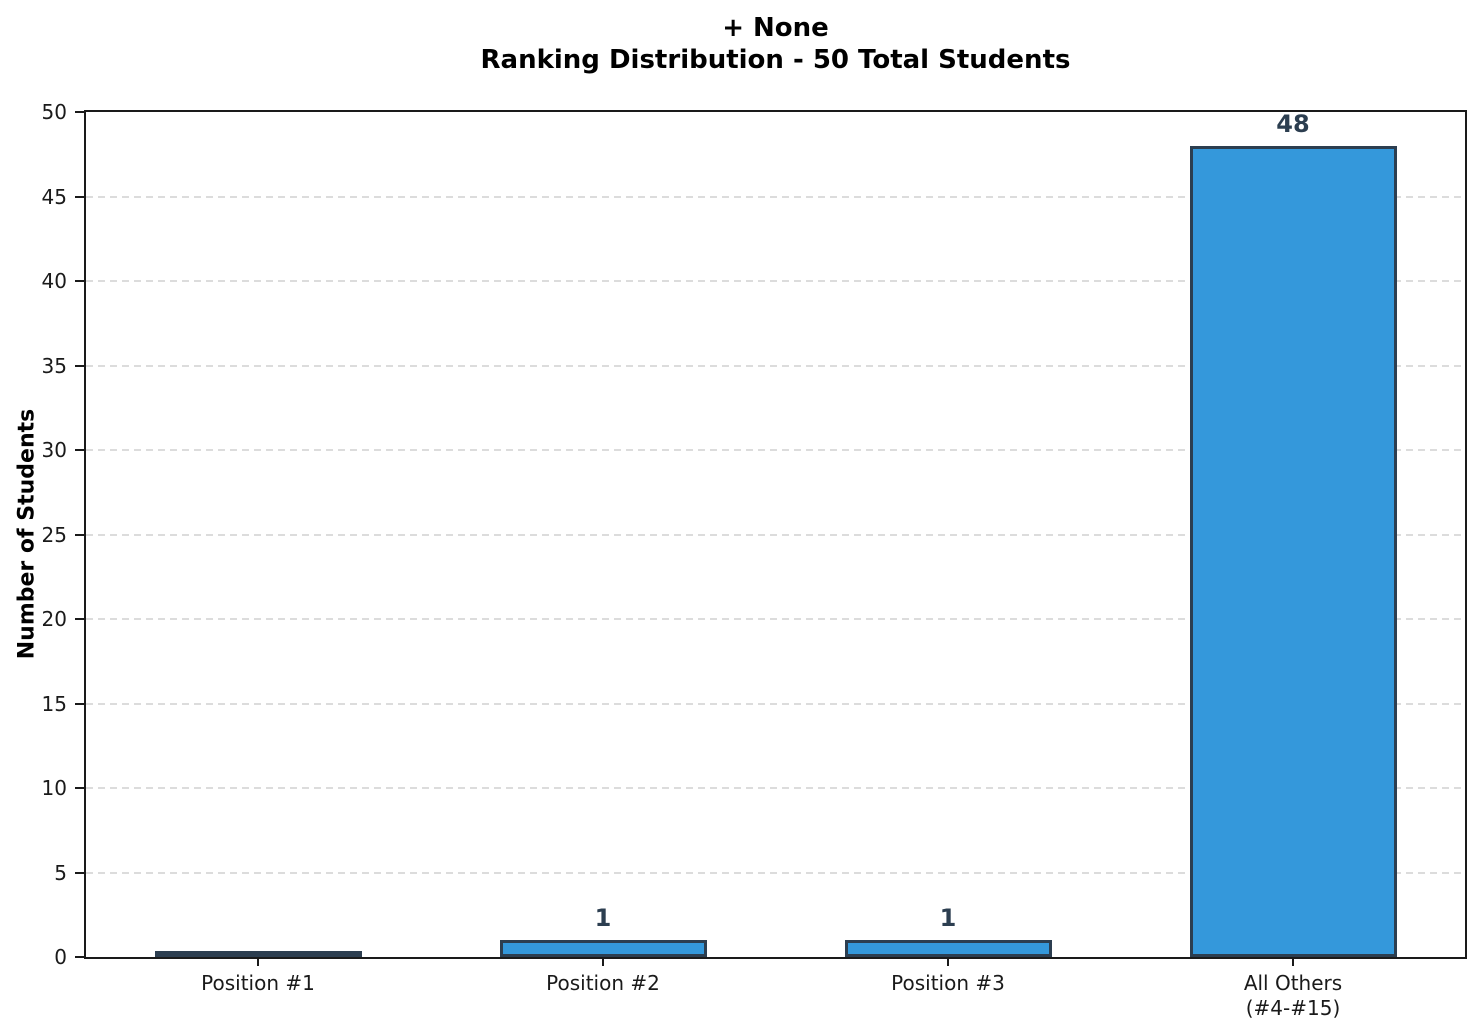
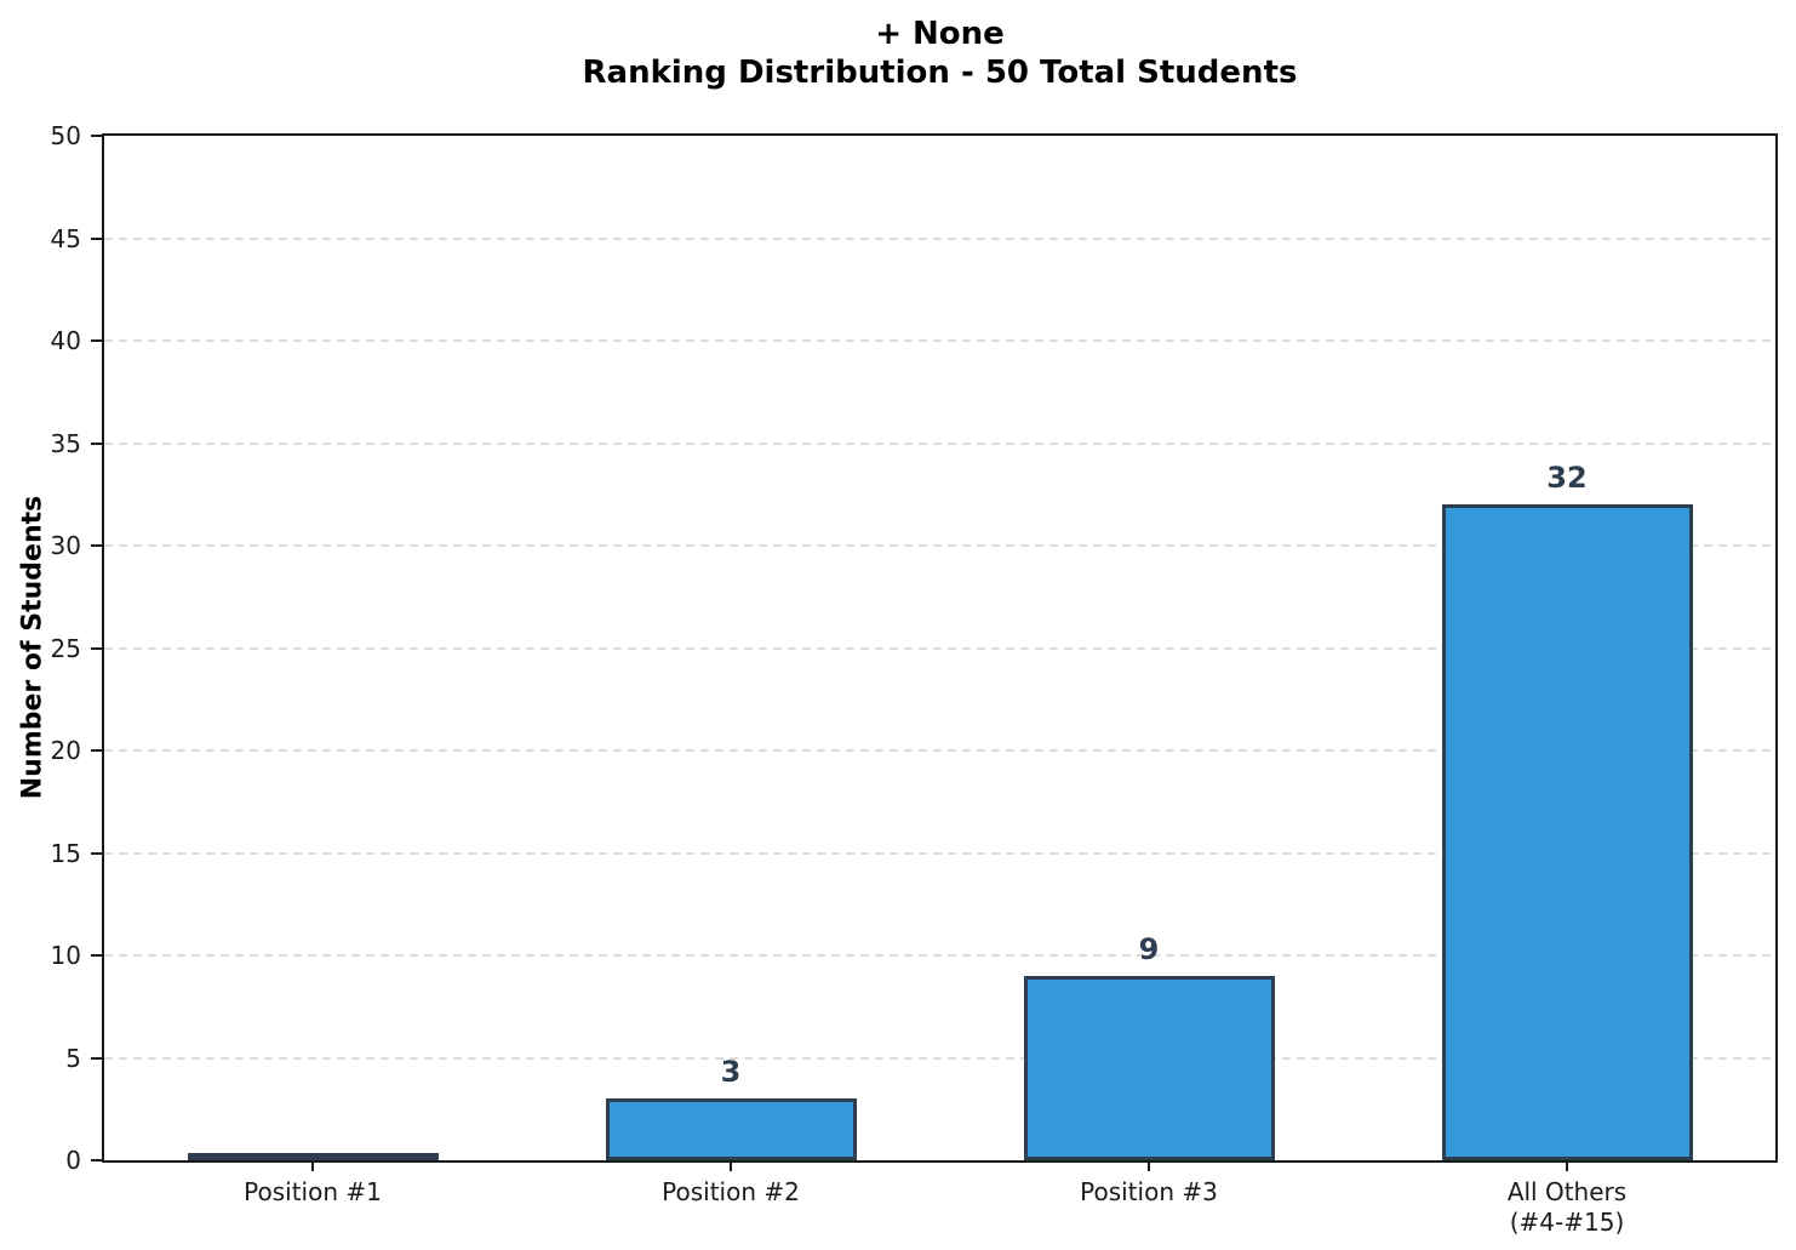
Position #2: 1 -> 3
Position #3: 1 -> 9
All Others (#4-#15): 48 -> 32
